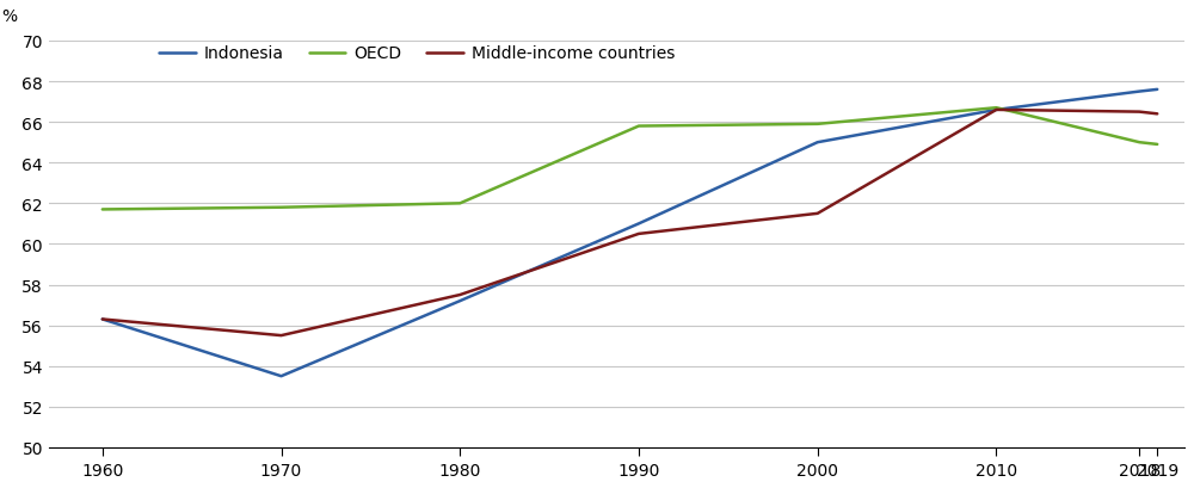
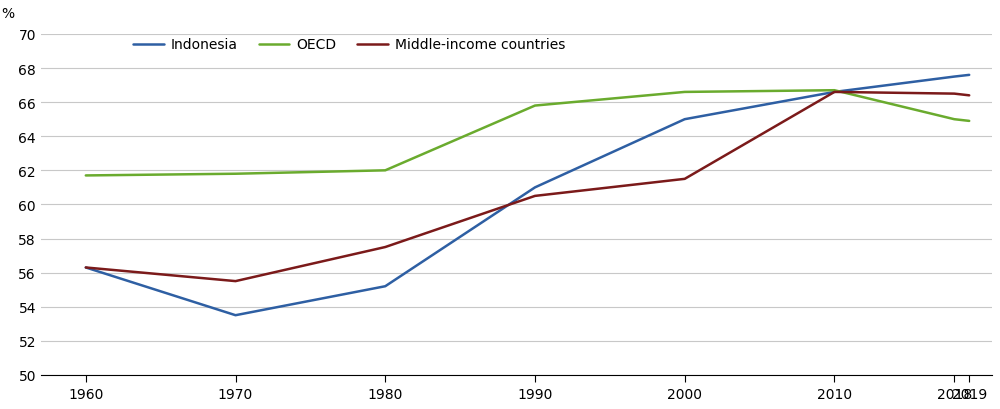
Indonesia/1980: 57.2 -> 55.2
OECD/2000: 65.9 -> 66.6
